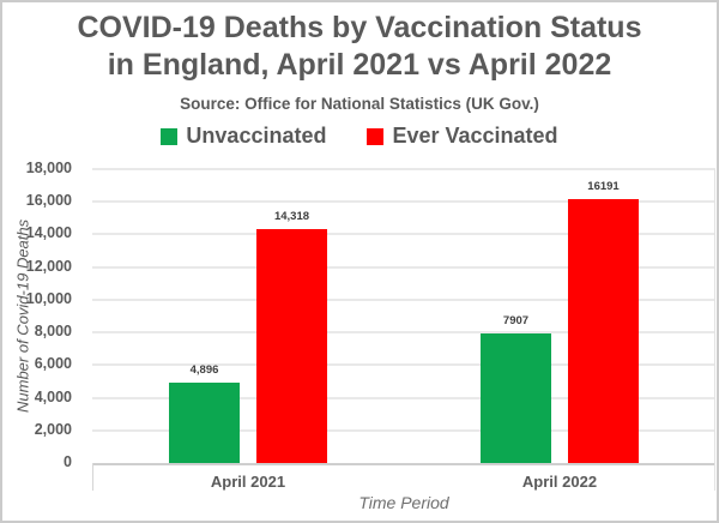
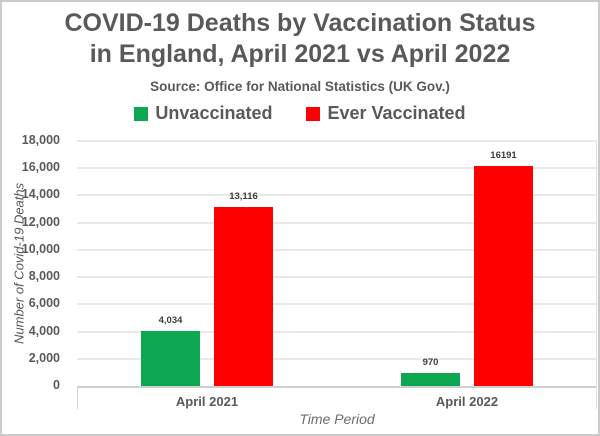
Unvaccinated/April 2021: 4,896 -> 4,034
Ever Vaccinated/April 2021: 14,318 -> 13,116
Unvaccinated/April 2022: 7907 -> 970
